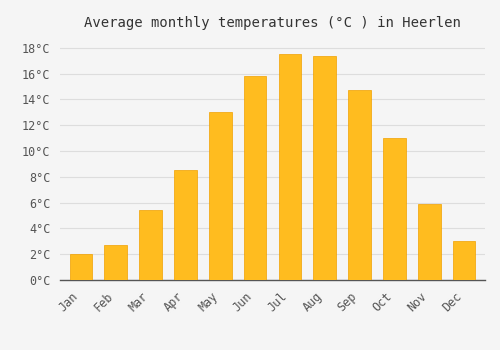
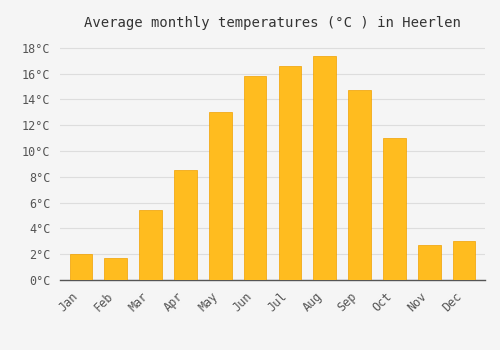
Feb: 2.7°C -> 1.7°C
Jul: 17.5°C -> 16.6°C
Nov: 5.9°C -> 2.7°C
